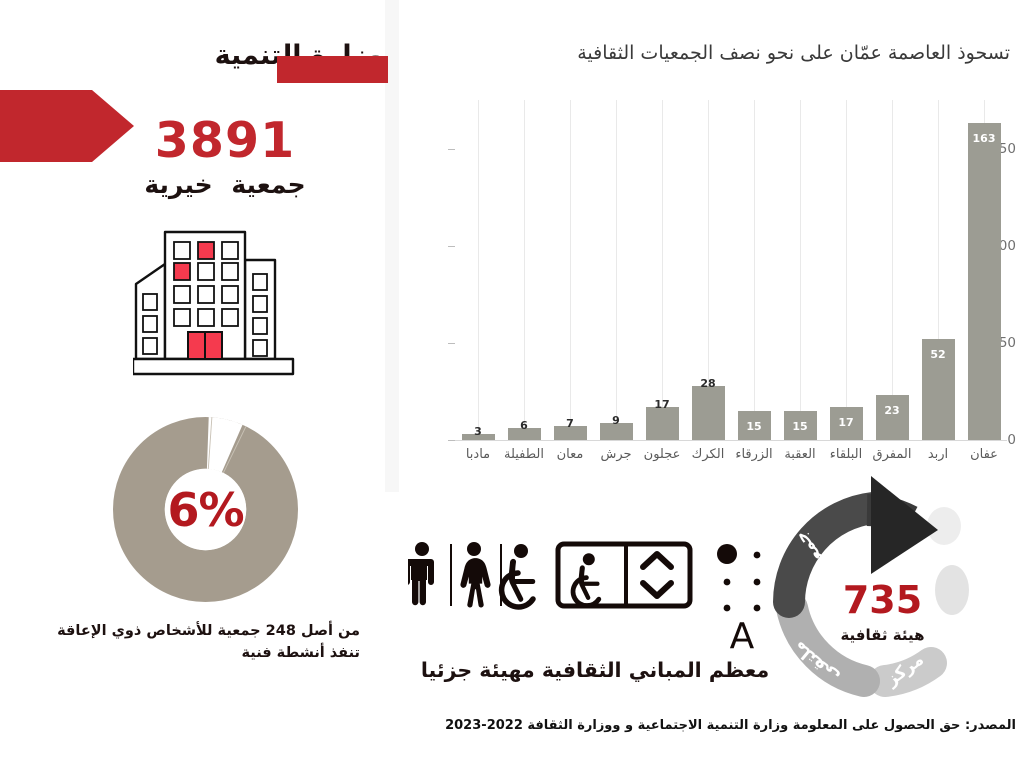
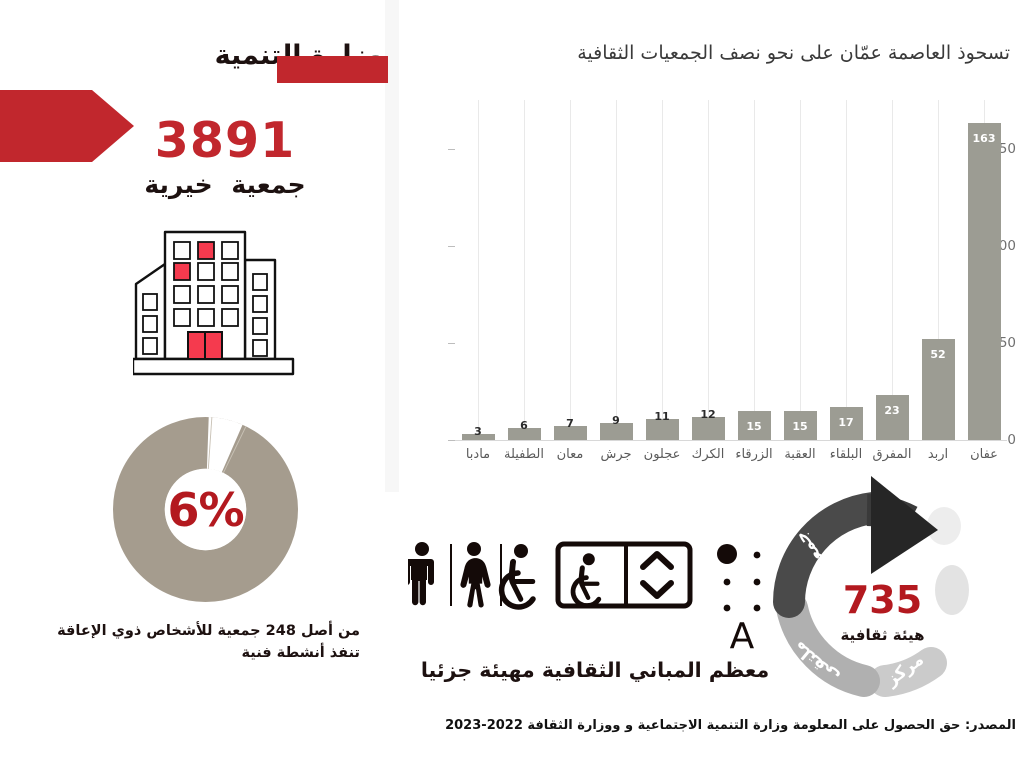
عجلون: 17 -> 11
الكرك: 28 -> 12
